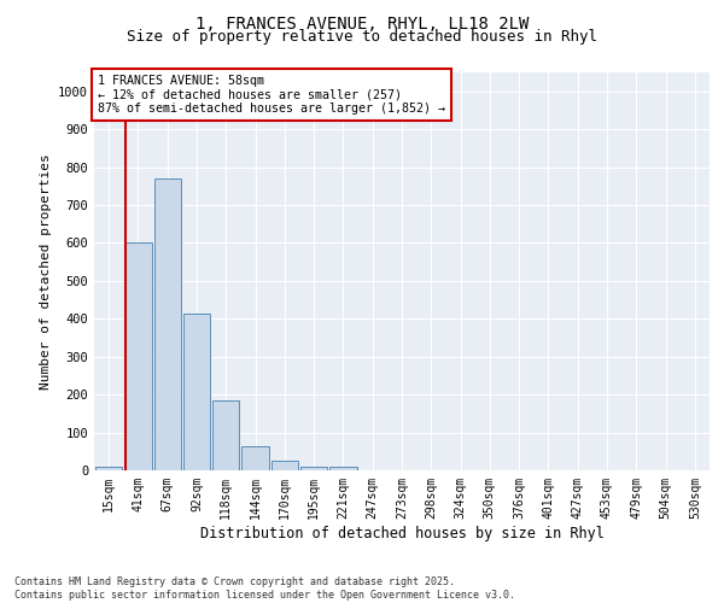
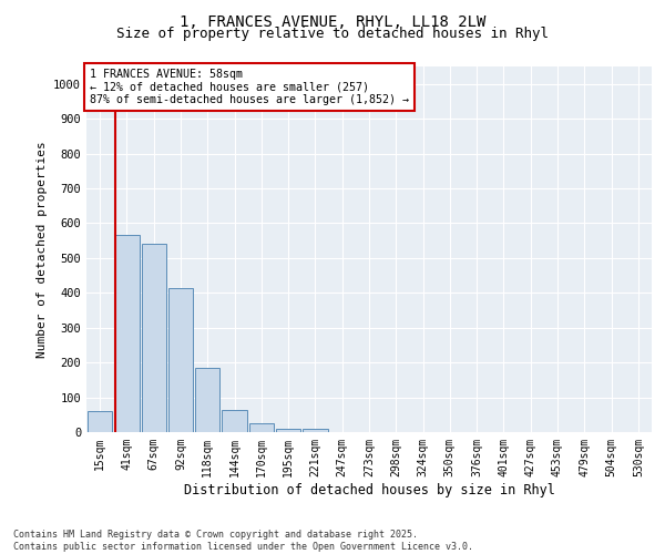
15sqm: 10 -> 60
41sqm: 600 -> 565
67sqm: 770 -> 540
